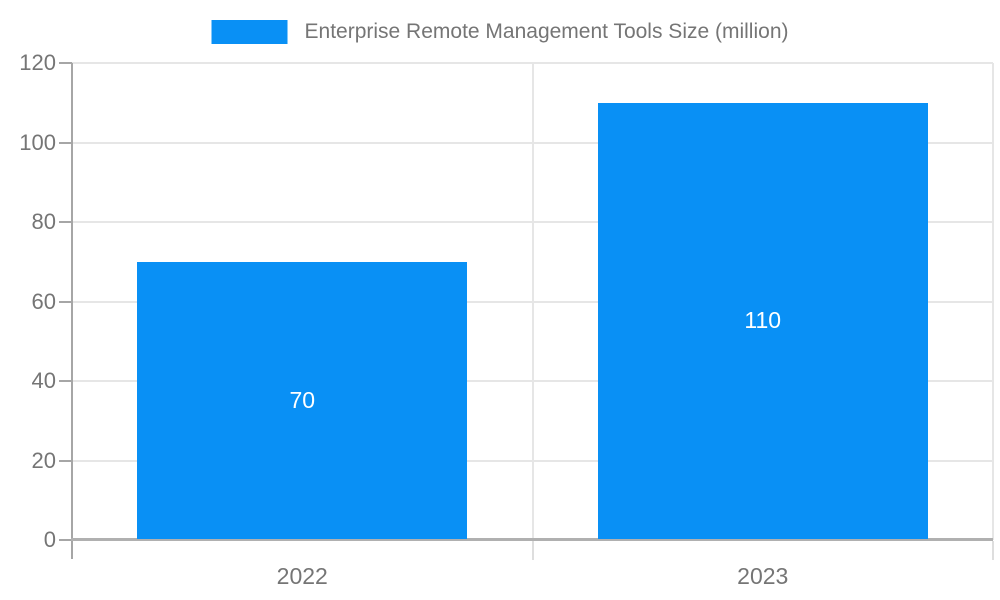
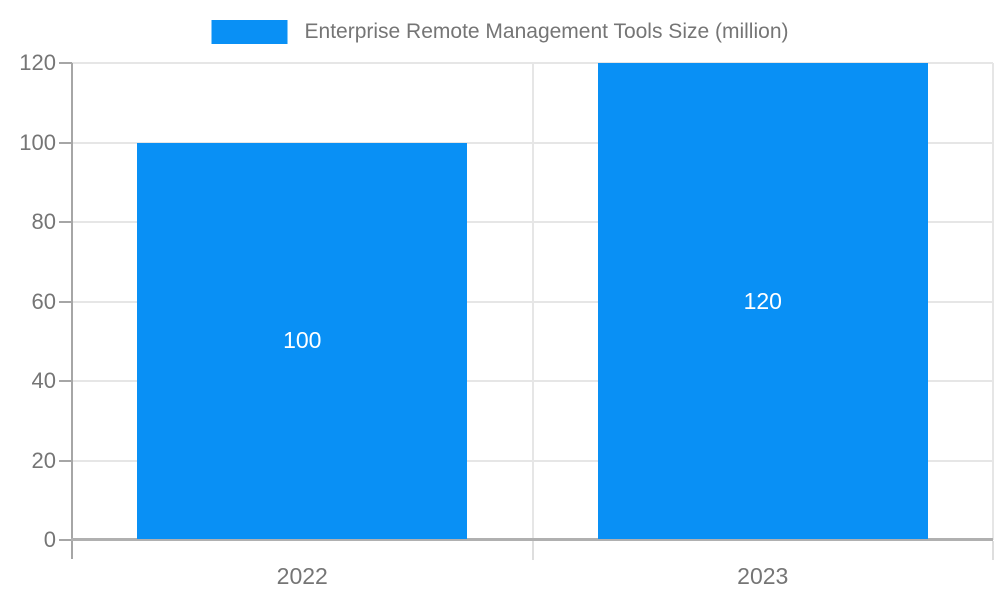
2022: 70 -> 100
2023: 110 -> 120
